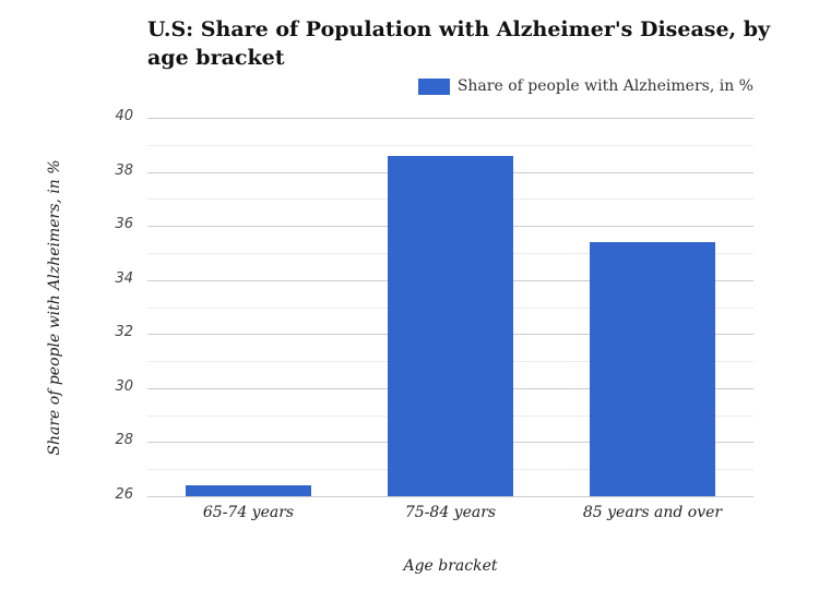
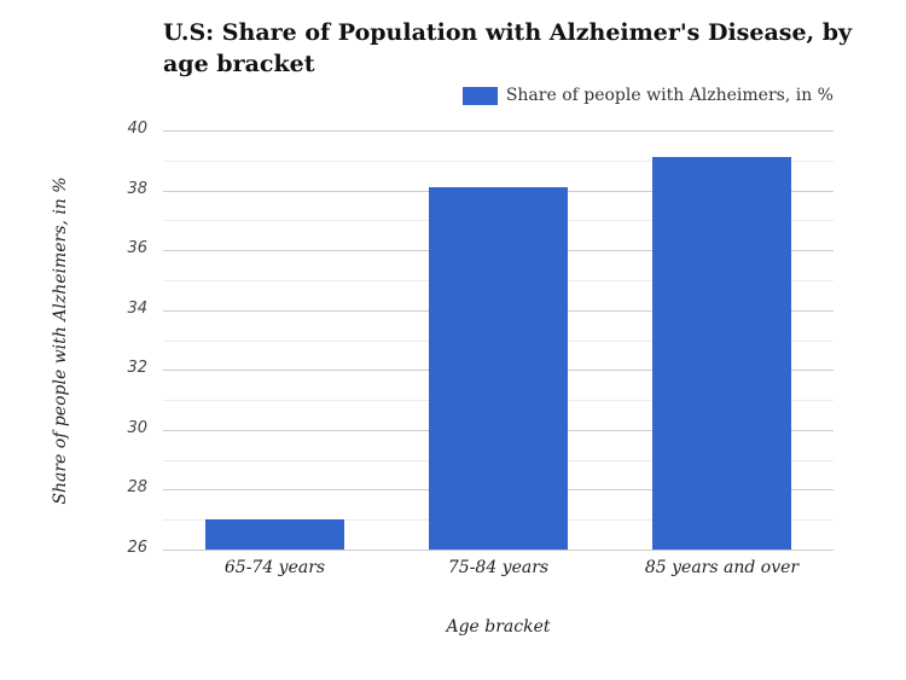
65-74 years: 26.4 -> 27.0
75-84 years: 38.6 -> 38.1
85 years and over: 35.4 -> 39.1
